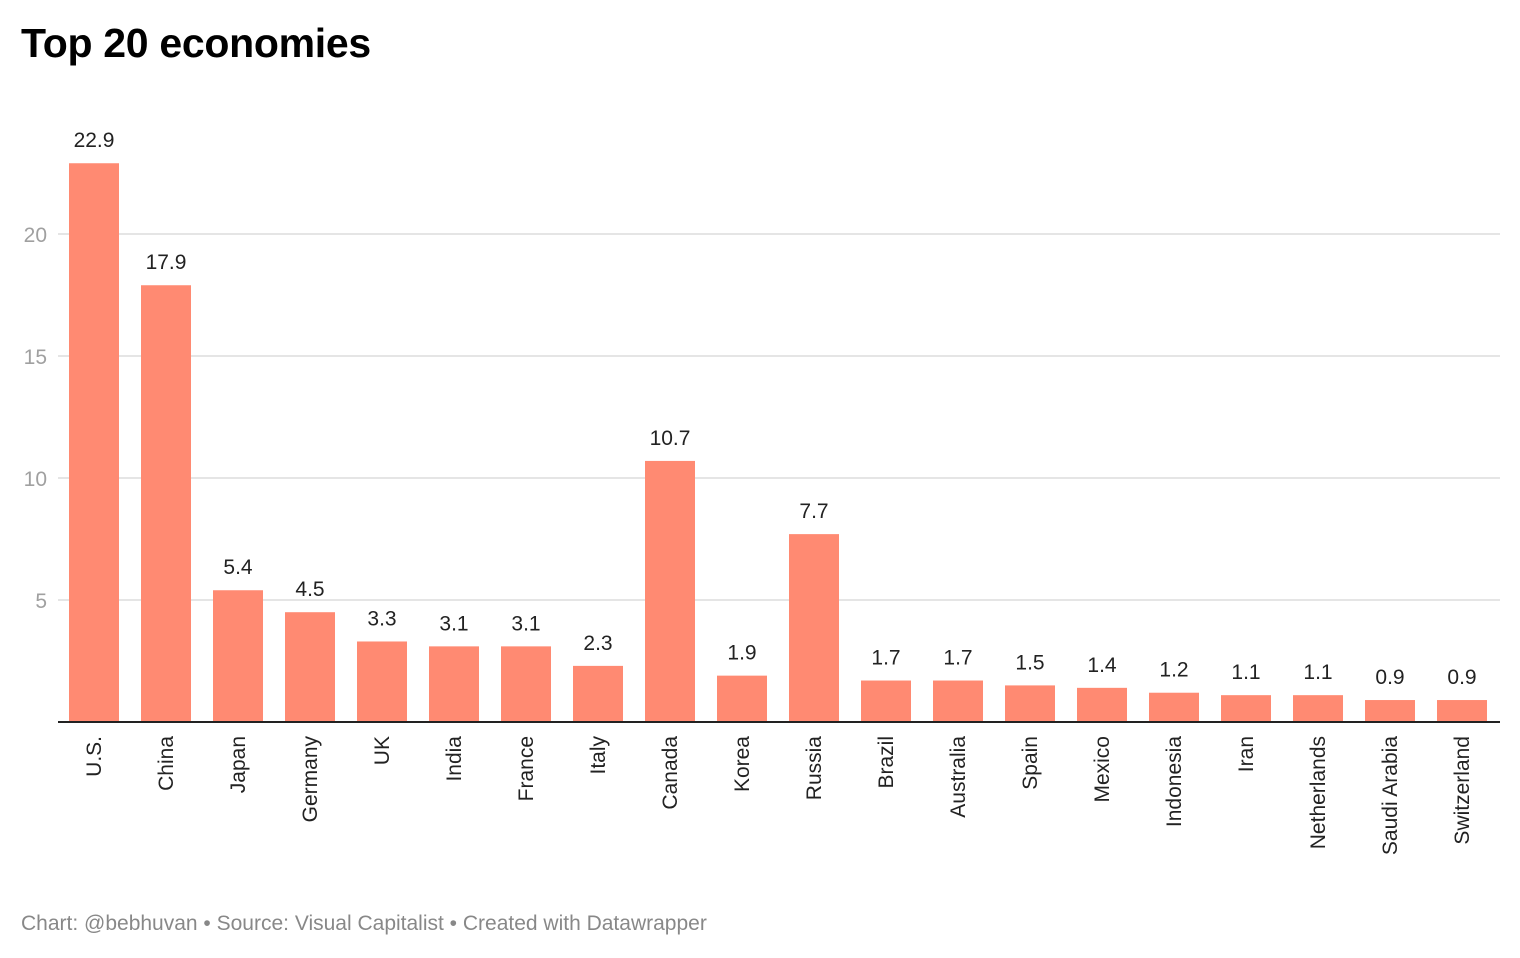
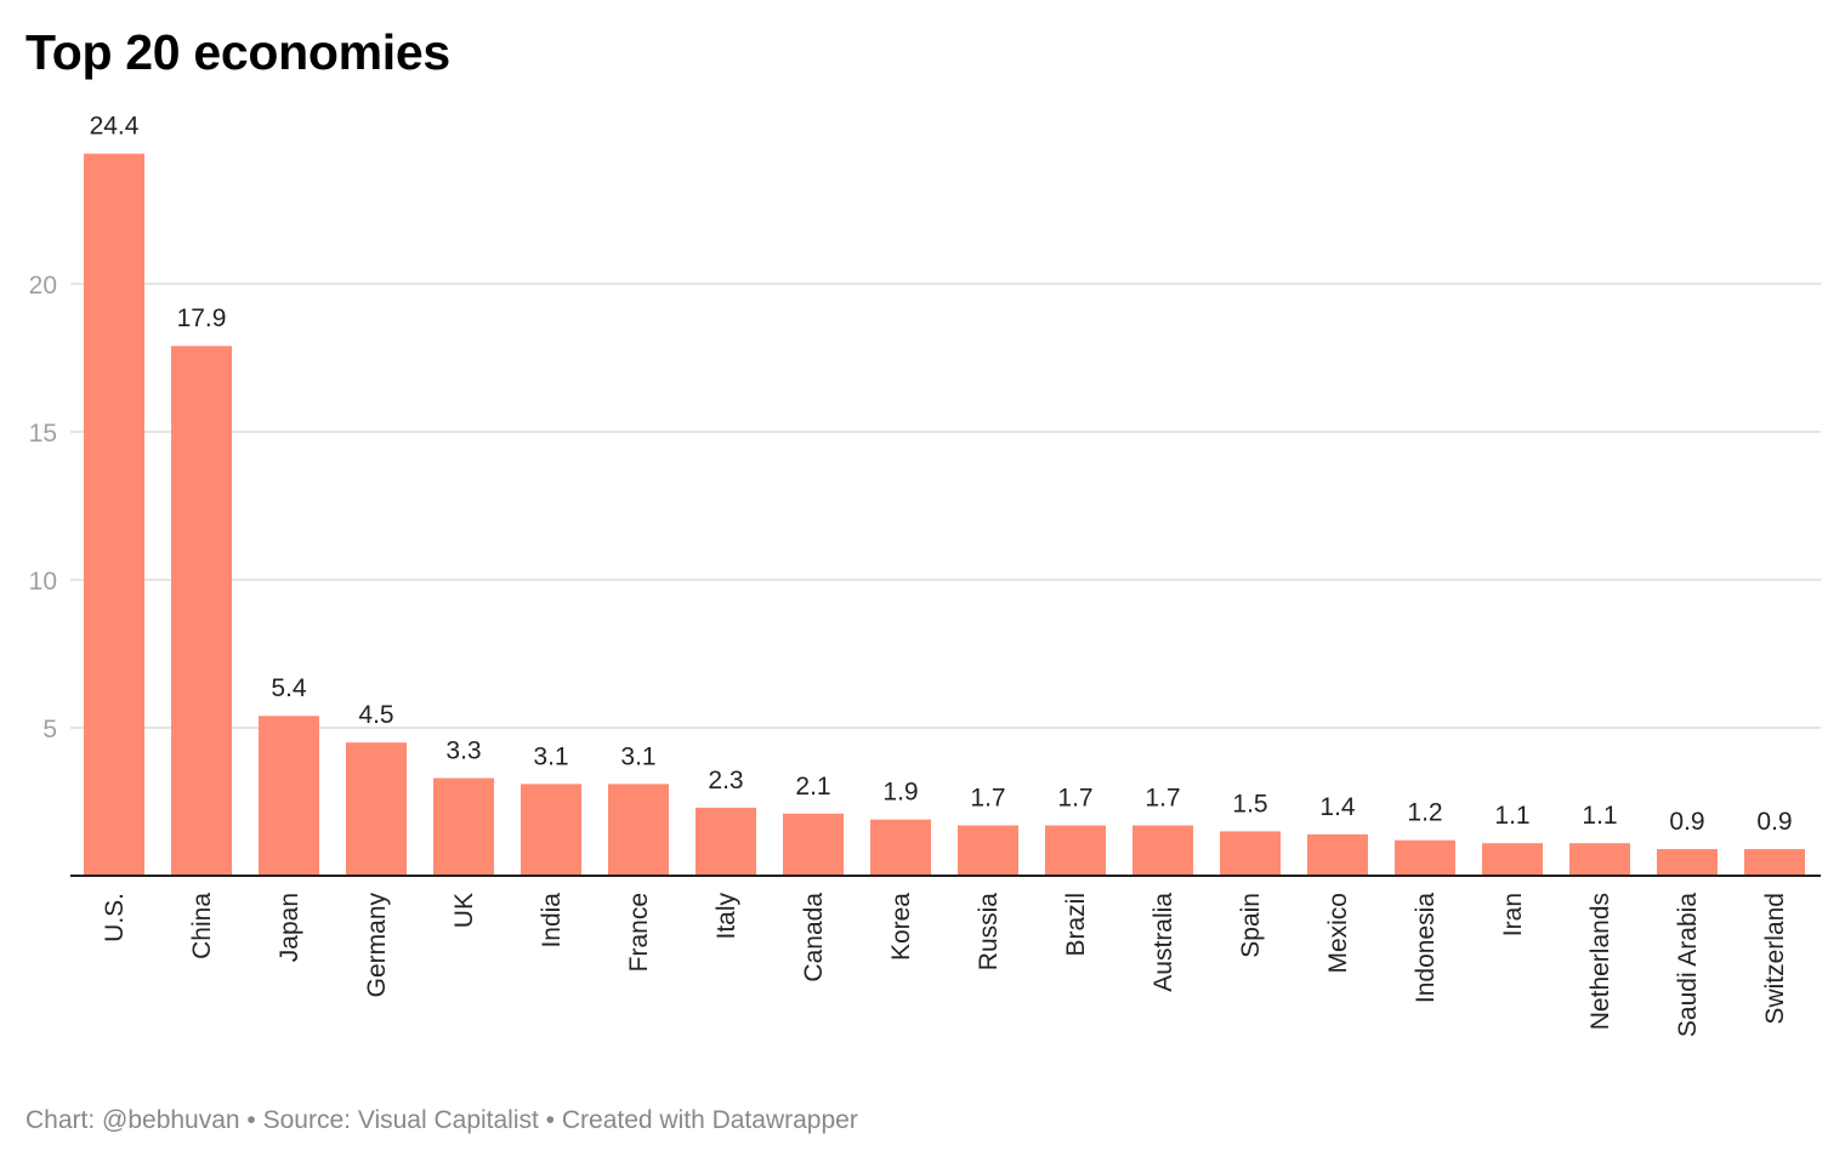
U.S.: 22.9 -> 24.4
Canada: 10.7 -> 2.1
Russia: 7.7 -> 1.7
